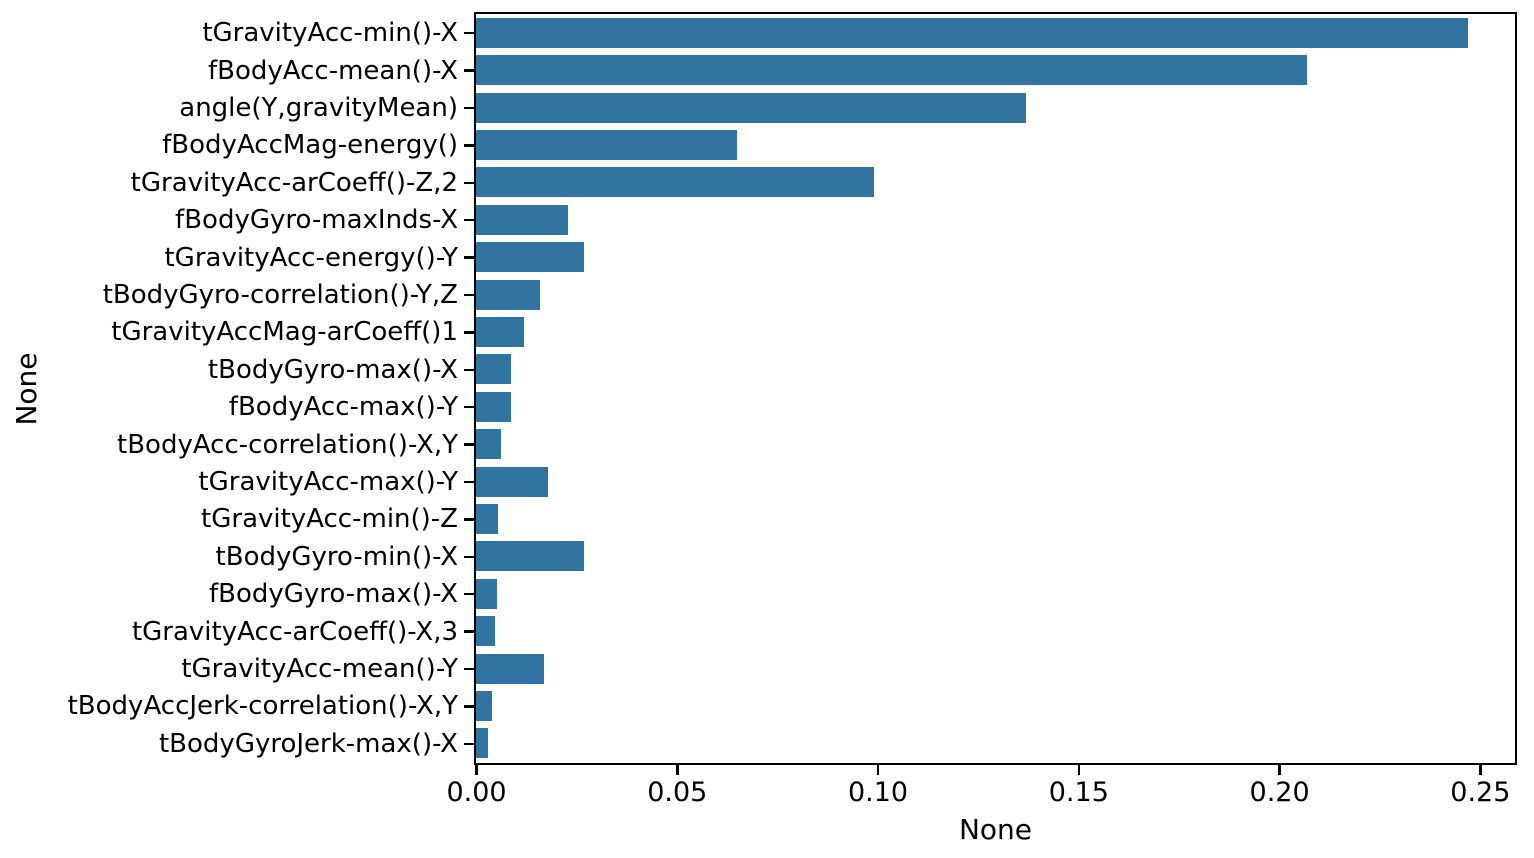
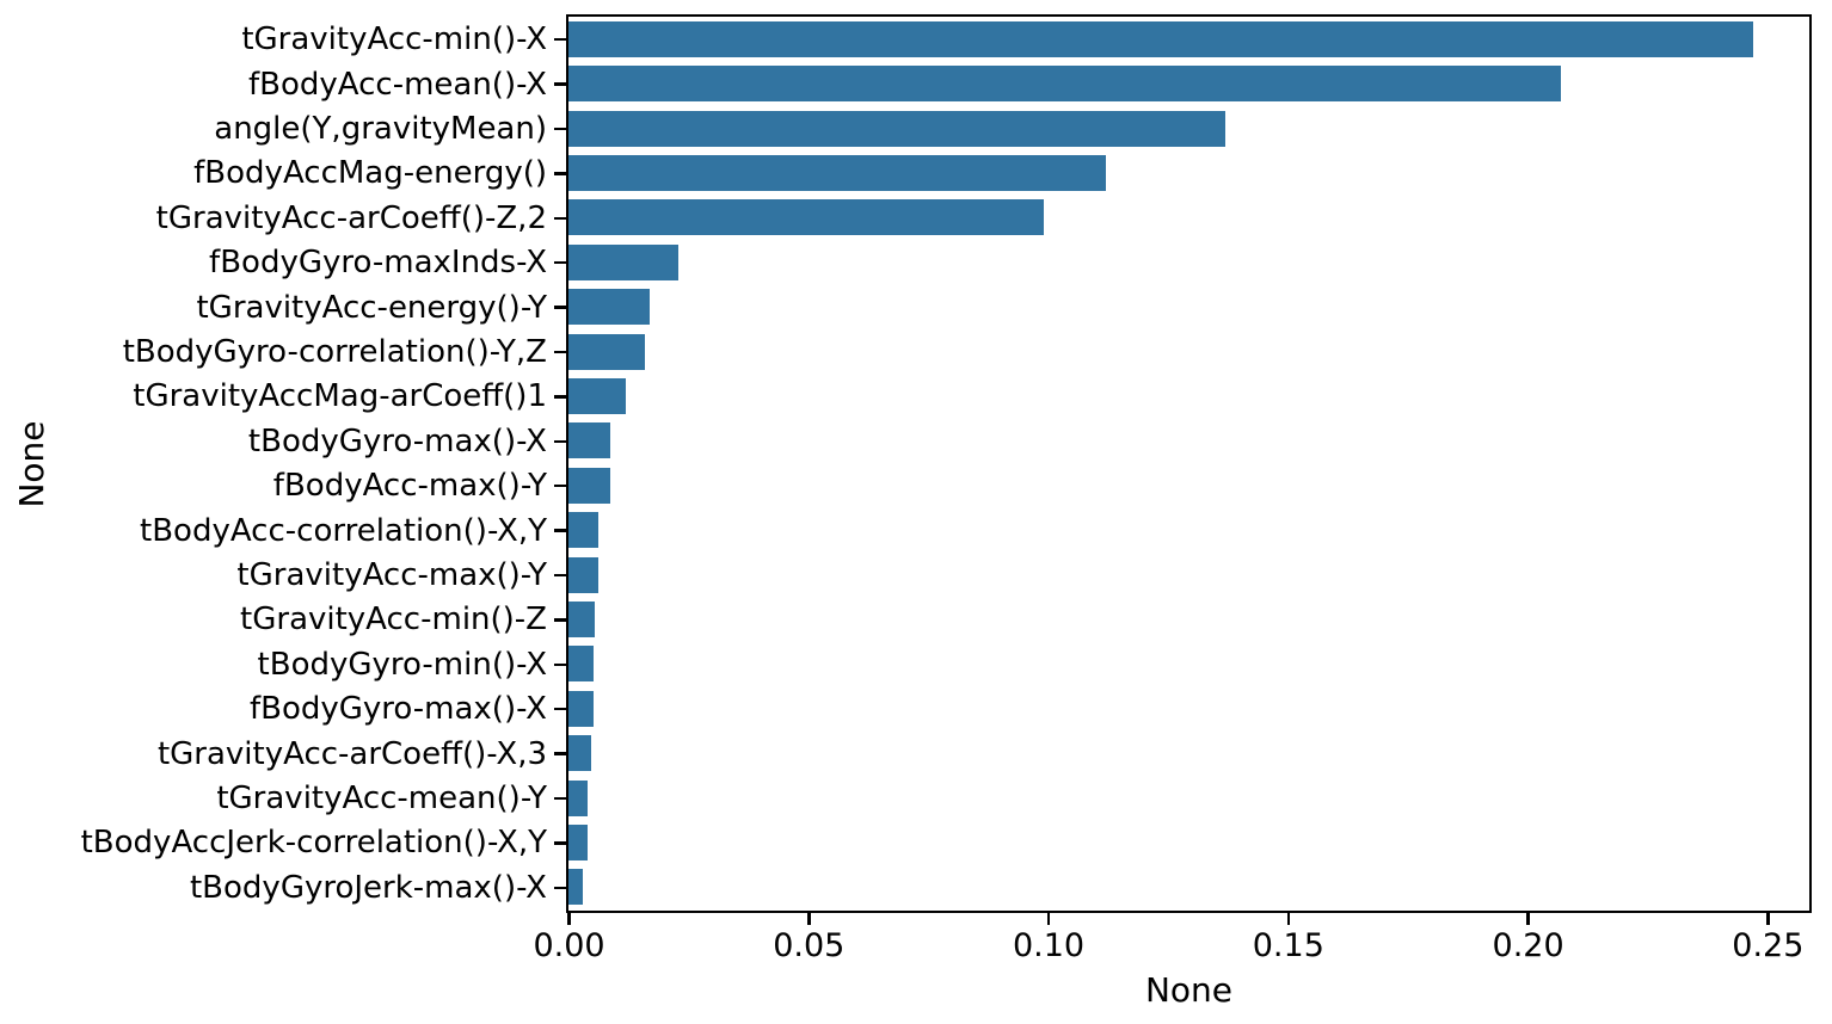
fBodyAccMag-energy(): 0.065 -> 0.112
tGravityAcc-energy()-Y: 0.027 -> 0.017
tGravityAcc-max()-Y: 0.018 -> 0.006
tBodyGyro-min()-X: 0.027 -> 0.005
tGravityAcc-mean()-Y: 0.017 -> 0.004
